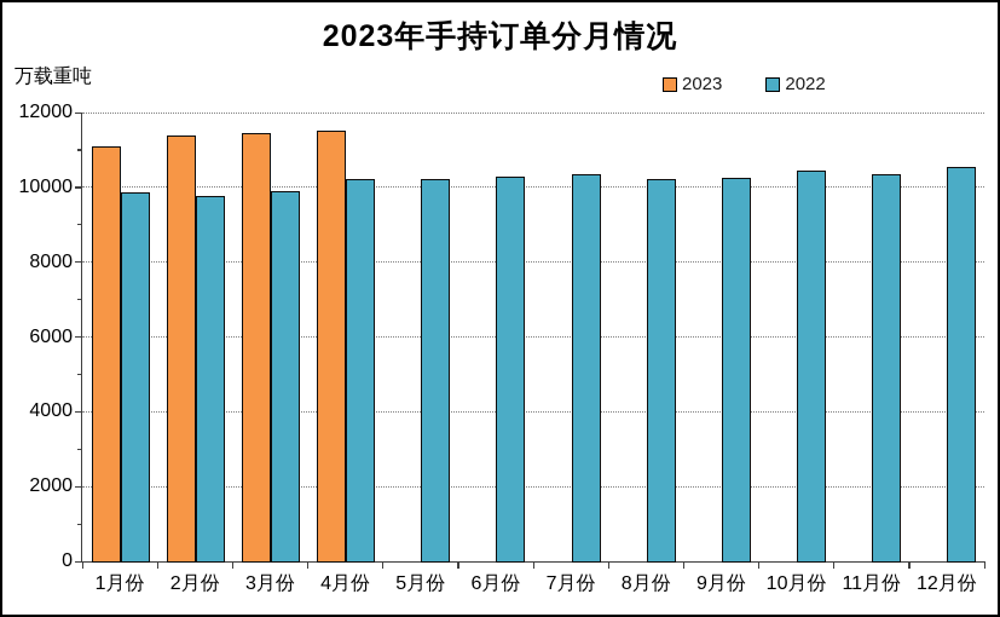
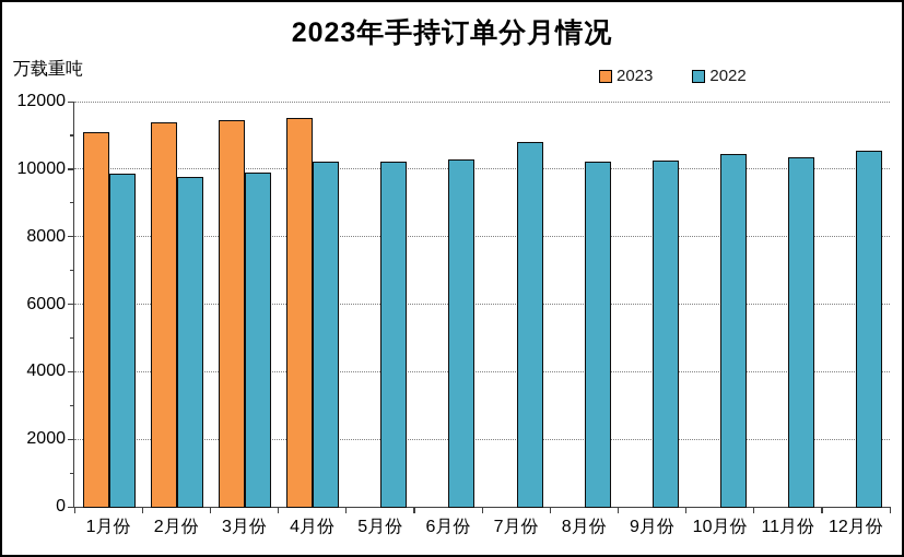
2022/7月份: 10400 -> 10800
